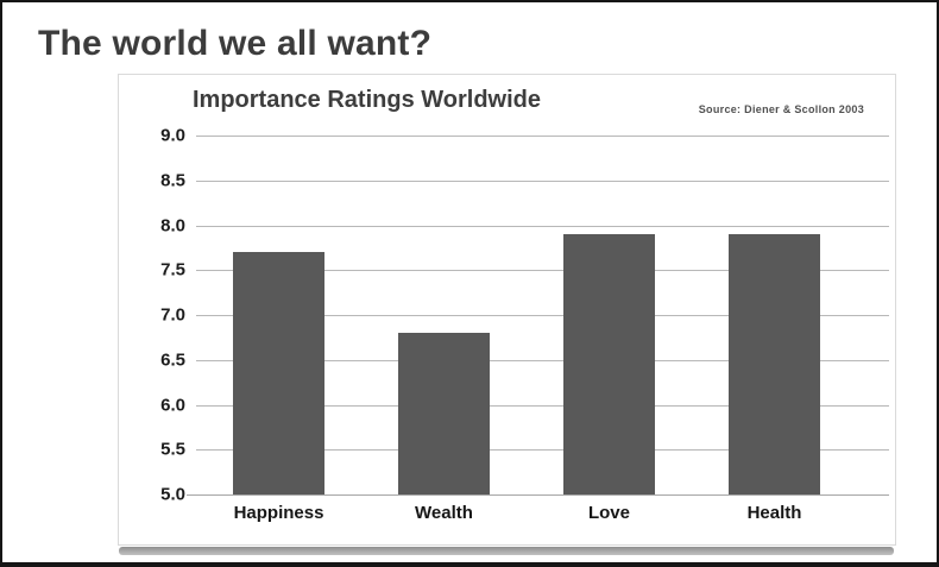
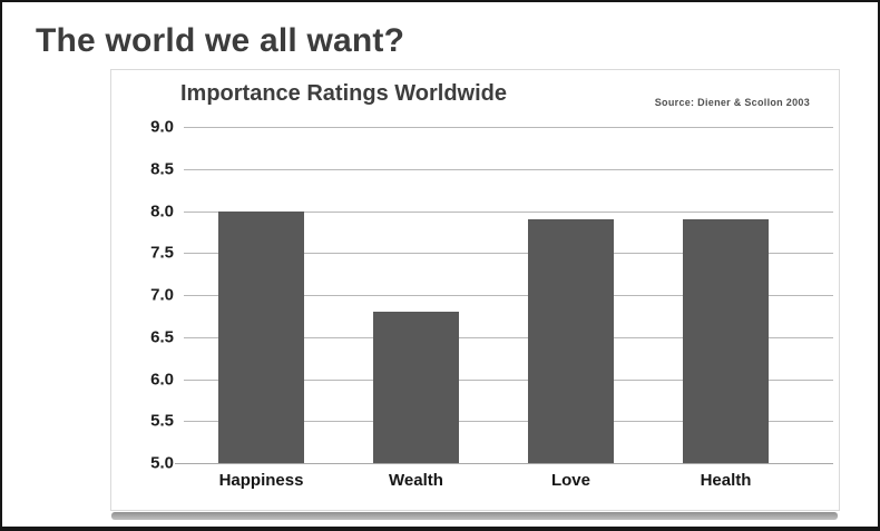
Happiness: 7.7 -> 8.0
